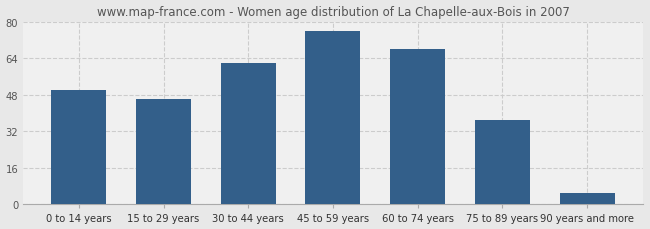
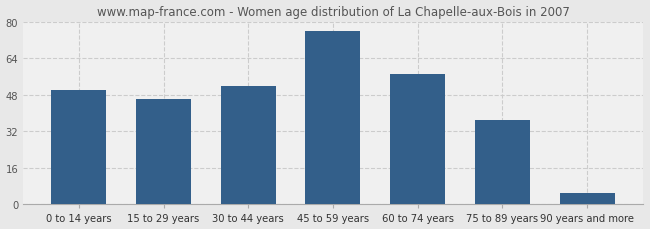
30 to 44 years: 62 -> 52
60 to 74 years: 68 -> 57
